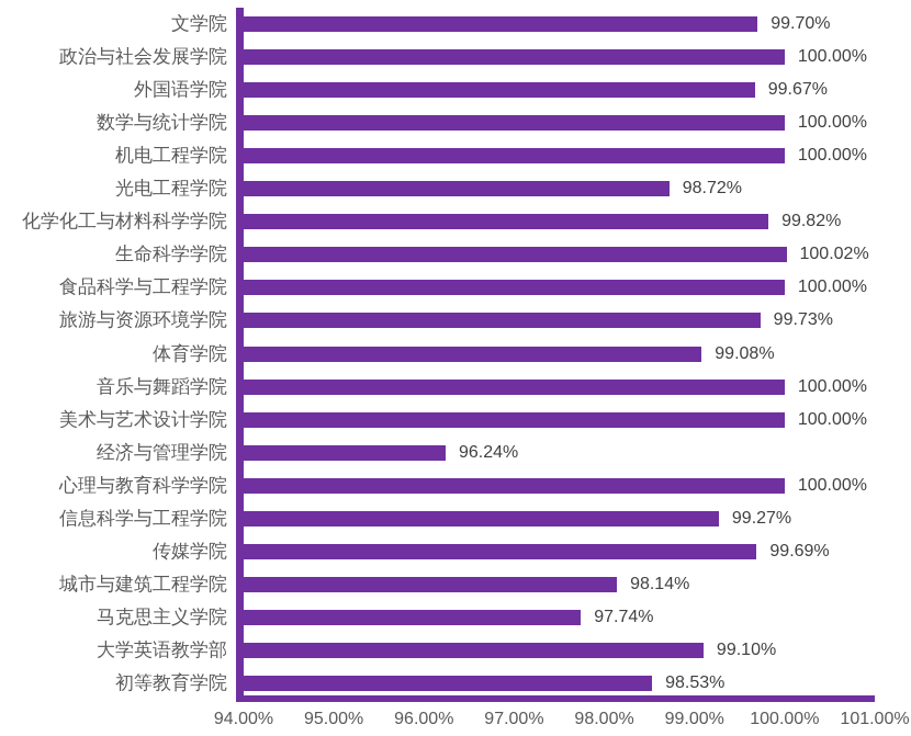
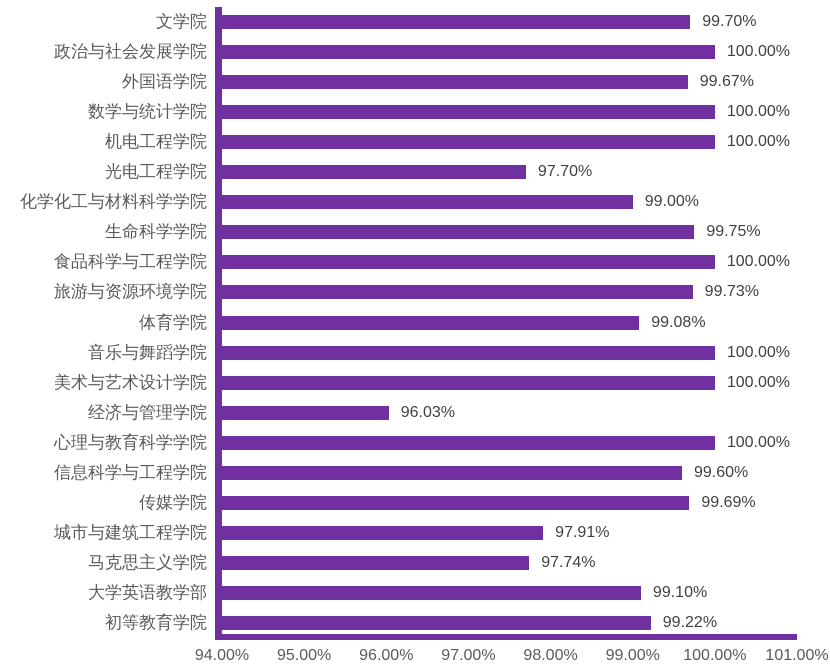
光电工程学院: 98.72% -> 97.70%
化学化工与材料科学学院: 99.82% -> 99.00%
生命科学学院: 100.02% -> 99.75%
经济与管理学院: 96.24% -> 96.03%
信息科学与工程学院: 99.27% -> 99.60%
城市与建筑工程学院: 98.14% -> 97.91%
初等教育学院: 98.53% -> 99.22%
